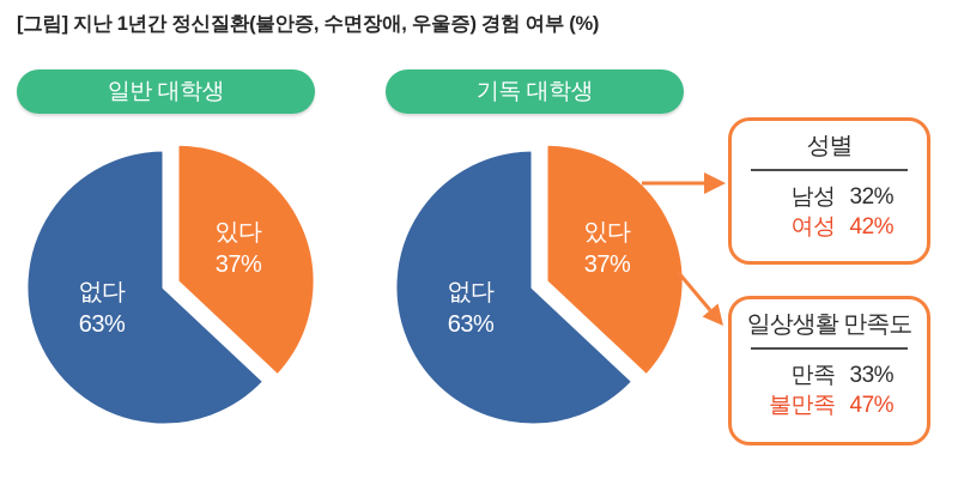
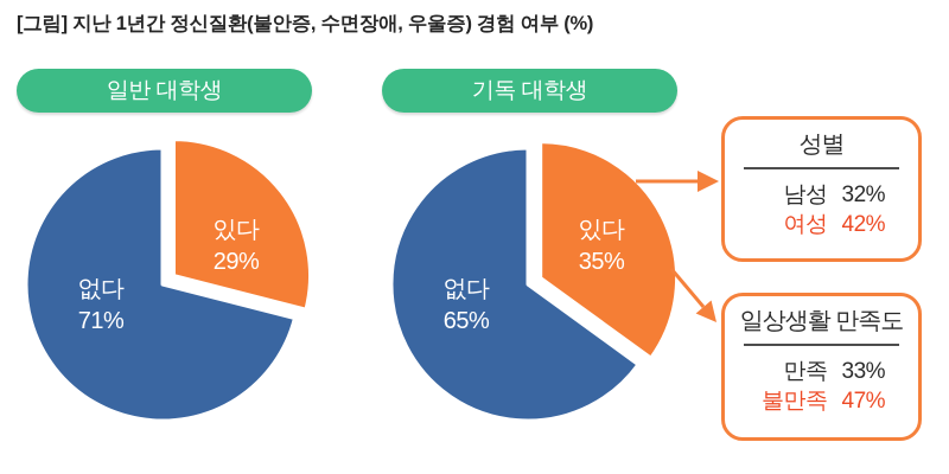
일반 대학생/있다: 37% -> 29%
일반 대학생/없다: 63% -> 71%
기독 대학생/있다: 37% -> 35%
기독 대학생/없다: 63% -> 65%
